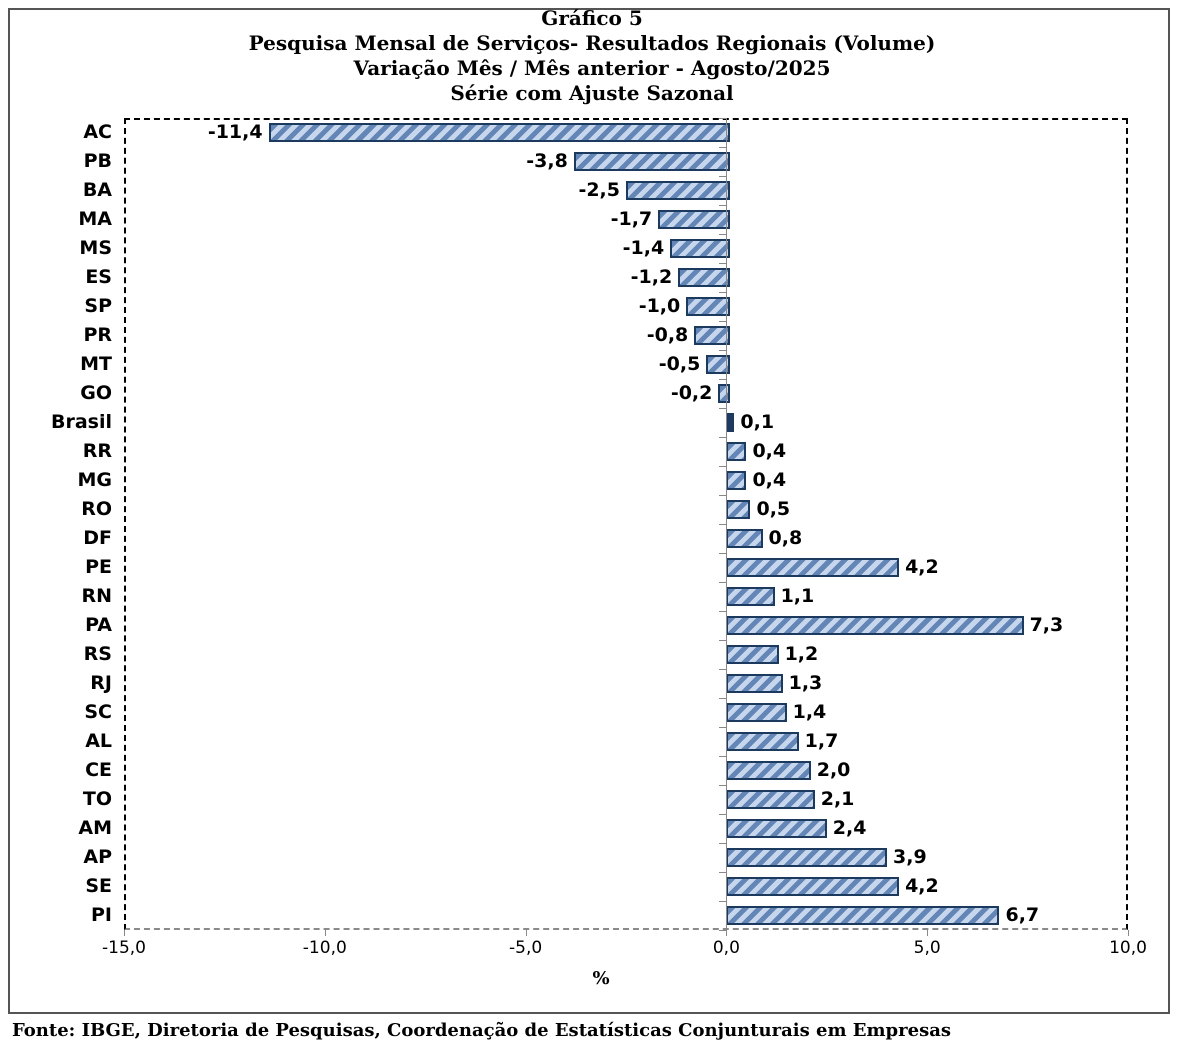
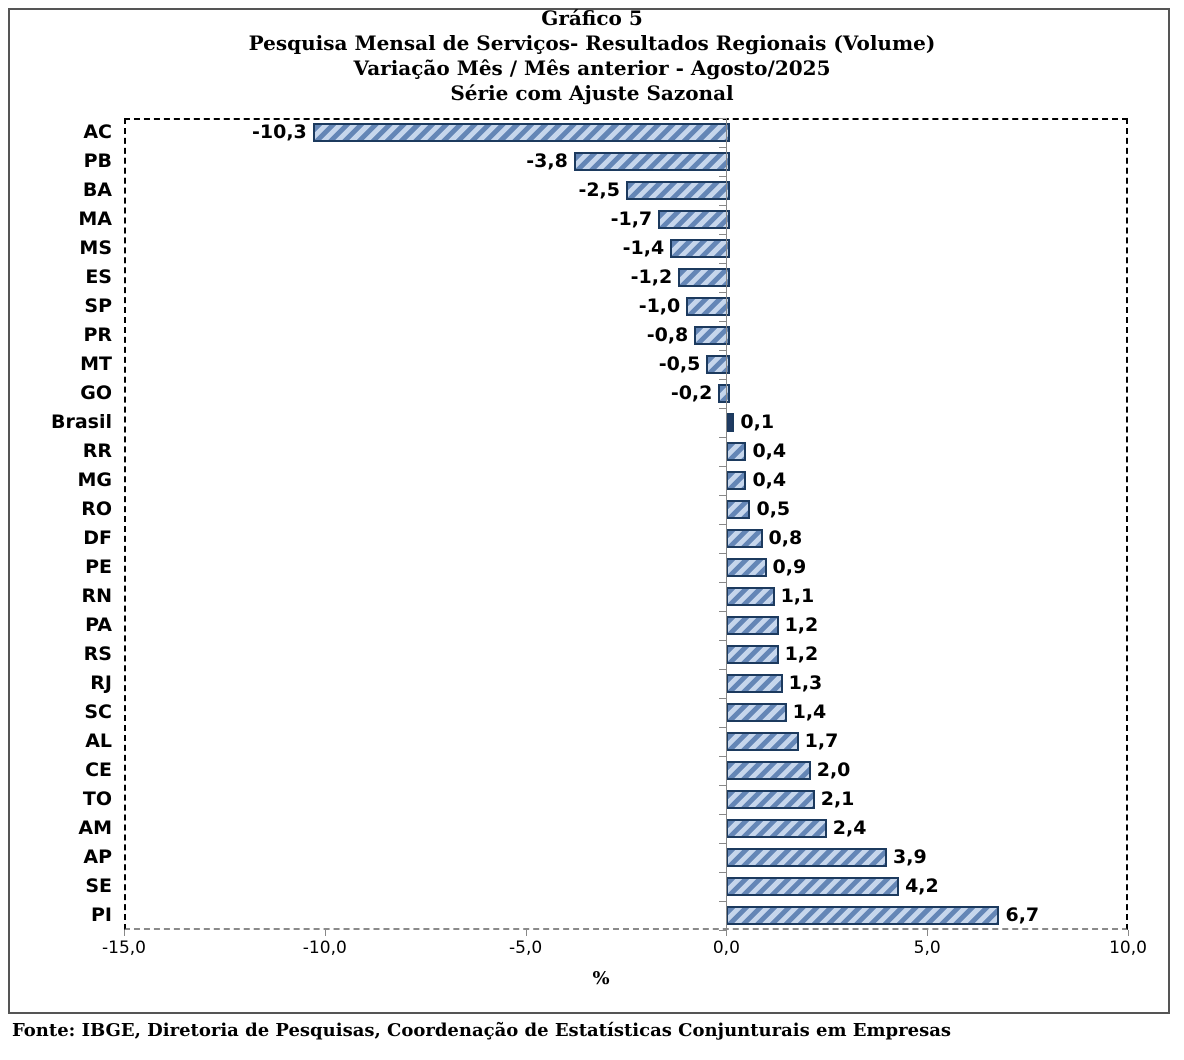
AC: -11,4 -> -10,3
PE: 4,2 -> 0,9
PA: 7,3 -> 1,2
